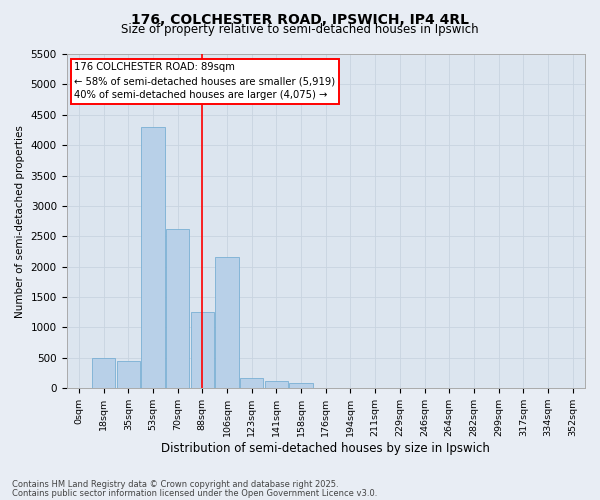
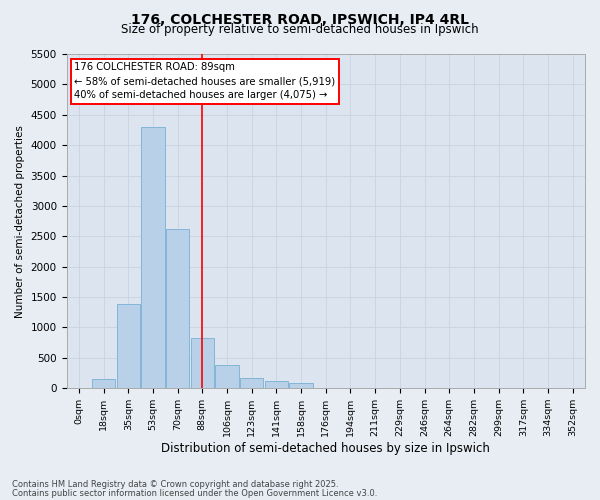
18sqm: 500 -> 150
35sqm: 440 -> 1380
88sqm: 1260 -> 820
106sqm: 2160 -> 390
